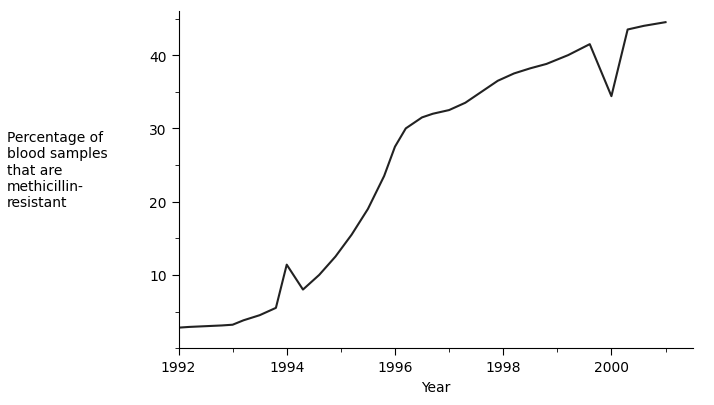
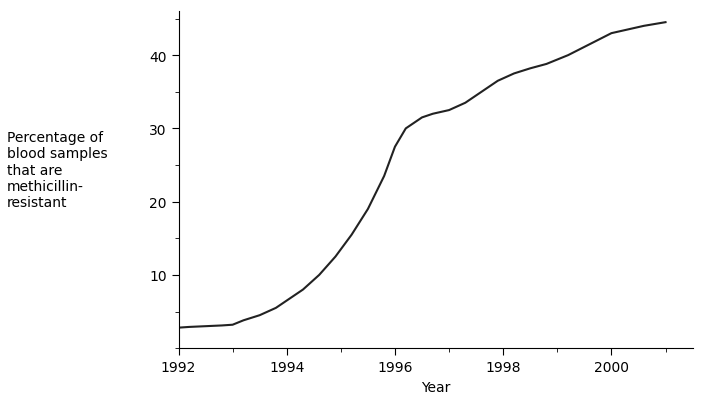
1994: 11.4 -> 6.5
2000: 34.4 -> 43.0
